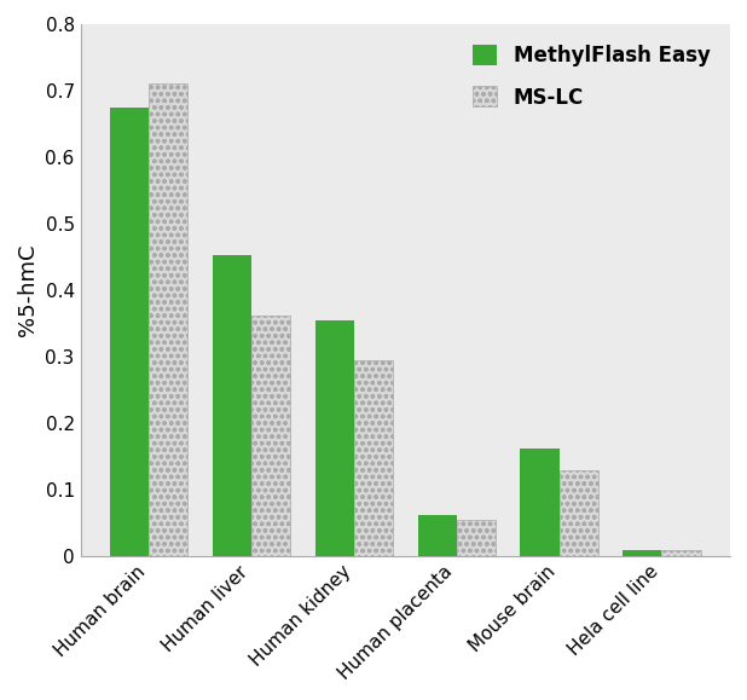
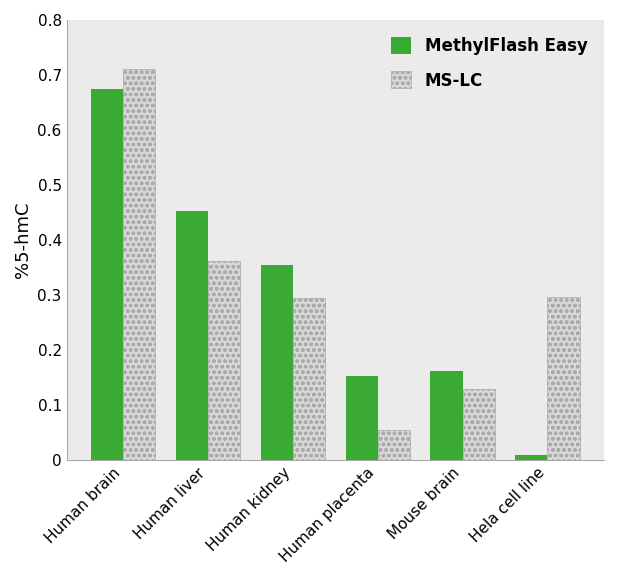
MethylFlash Easy/Human placenta: 0.063 -> 0.154
MS-LC/Hela cell line: 0.010 -> 0.296
